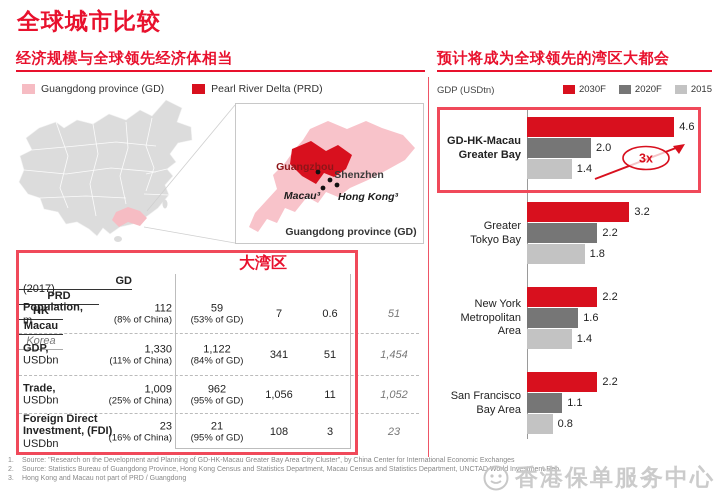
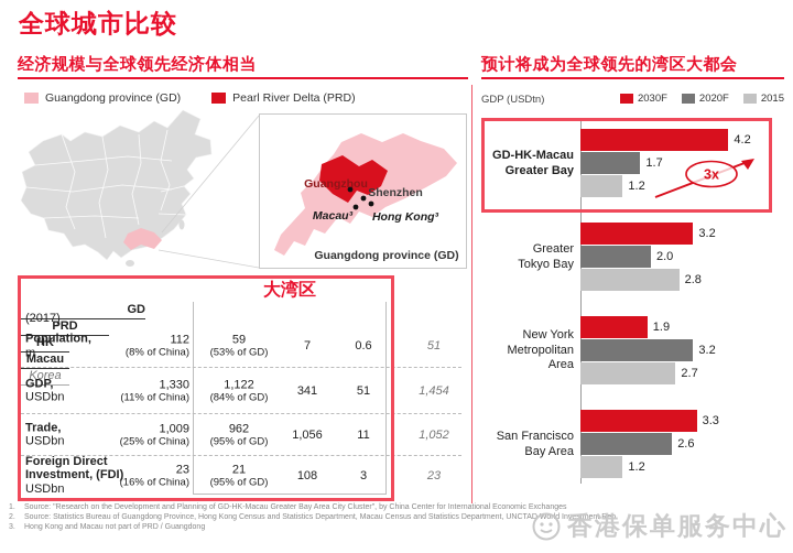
2030F/GD-HK-Macau Greater Bay: 4.6 -> 4.2
2020F/GD-HK-Macau Greater Bay: 2.0 -> 1.7
2015/GD-HK-Macau Greater Bay: 1.4 -> 1.2
2020F/Greater Tokyo Bay: 2.2 -> 2.0
2015/Greater Tokyo Bay: 1.8 -> 2.8
2030F/New York Metropolitan Area: 2.2 -> 1.9
2020F/New York Metropolitan Area: 1.6 -> 3.2
2015/New York Metropolitan Area: 1.4 -> 2.7
2030F/San Francisco Bay Area: 2.2 -> 3.3
2020F/San Francisco Bay Area: 1.1 -> 2.6
2015/San Francisco Bay Area: 0.8 -> 1.2
